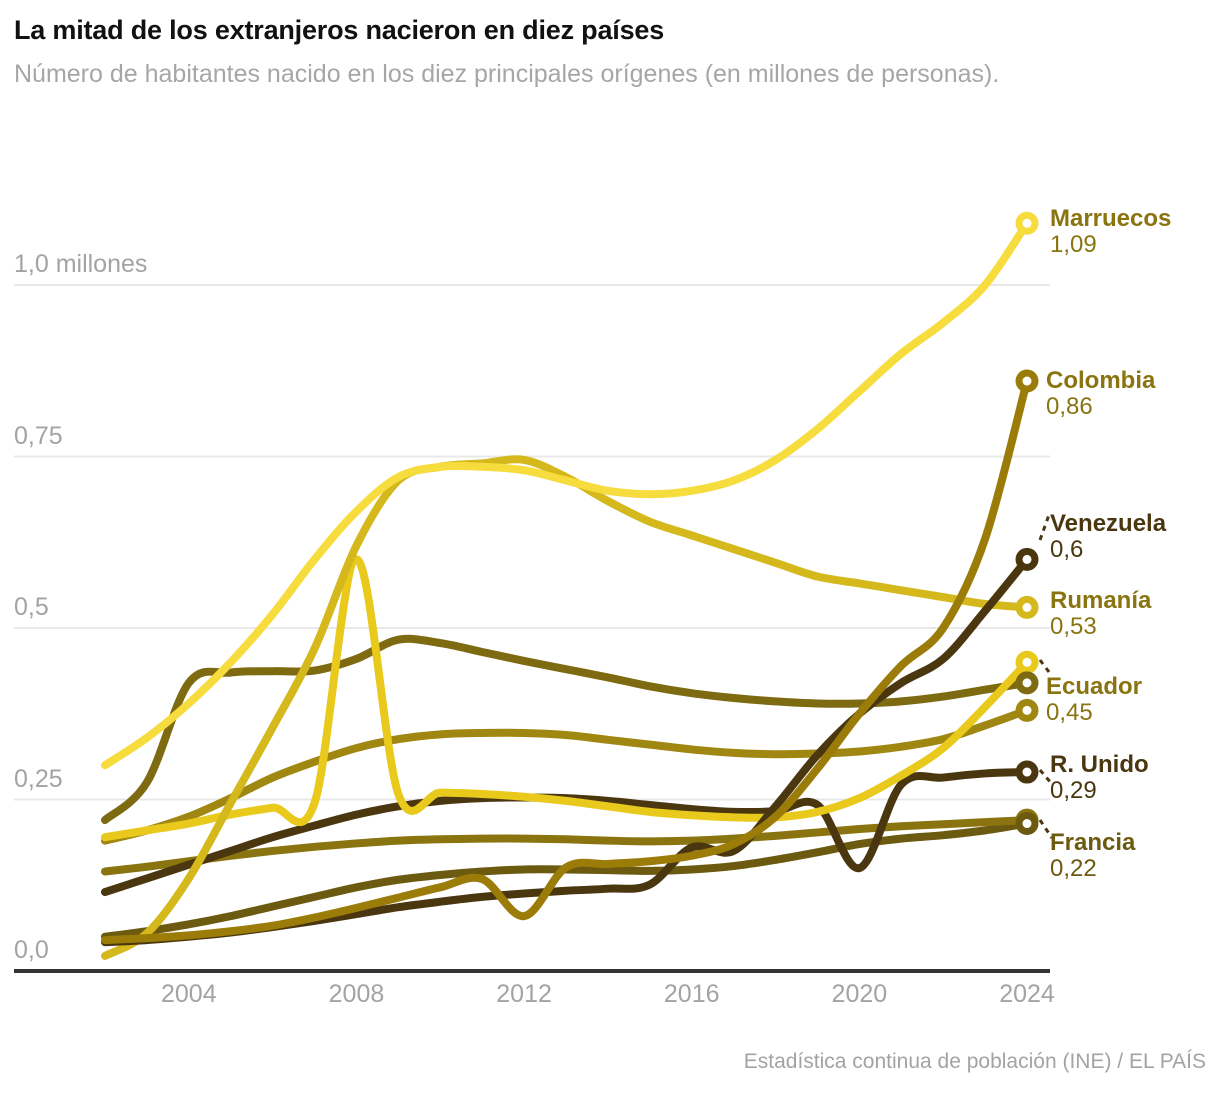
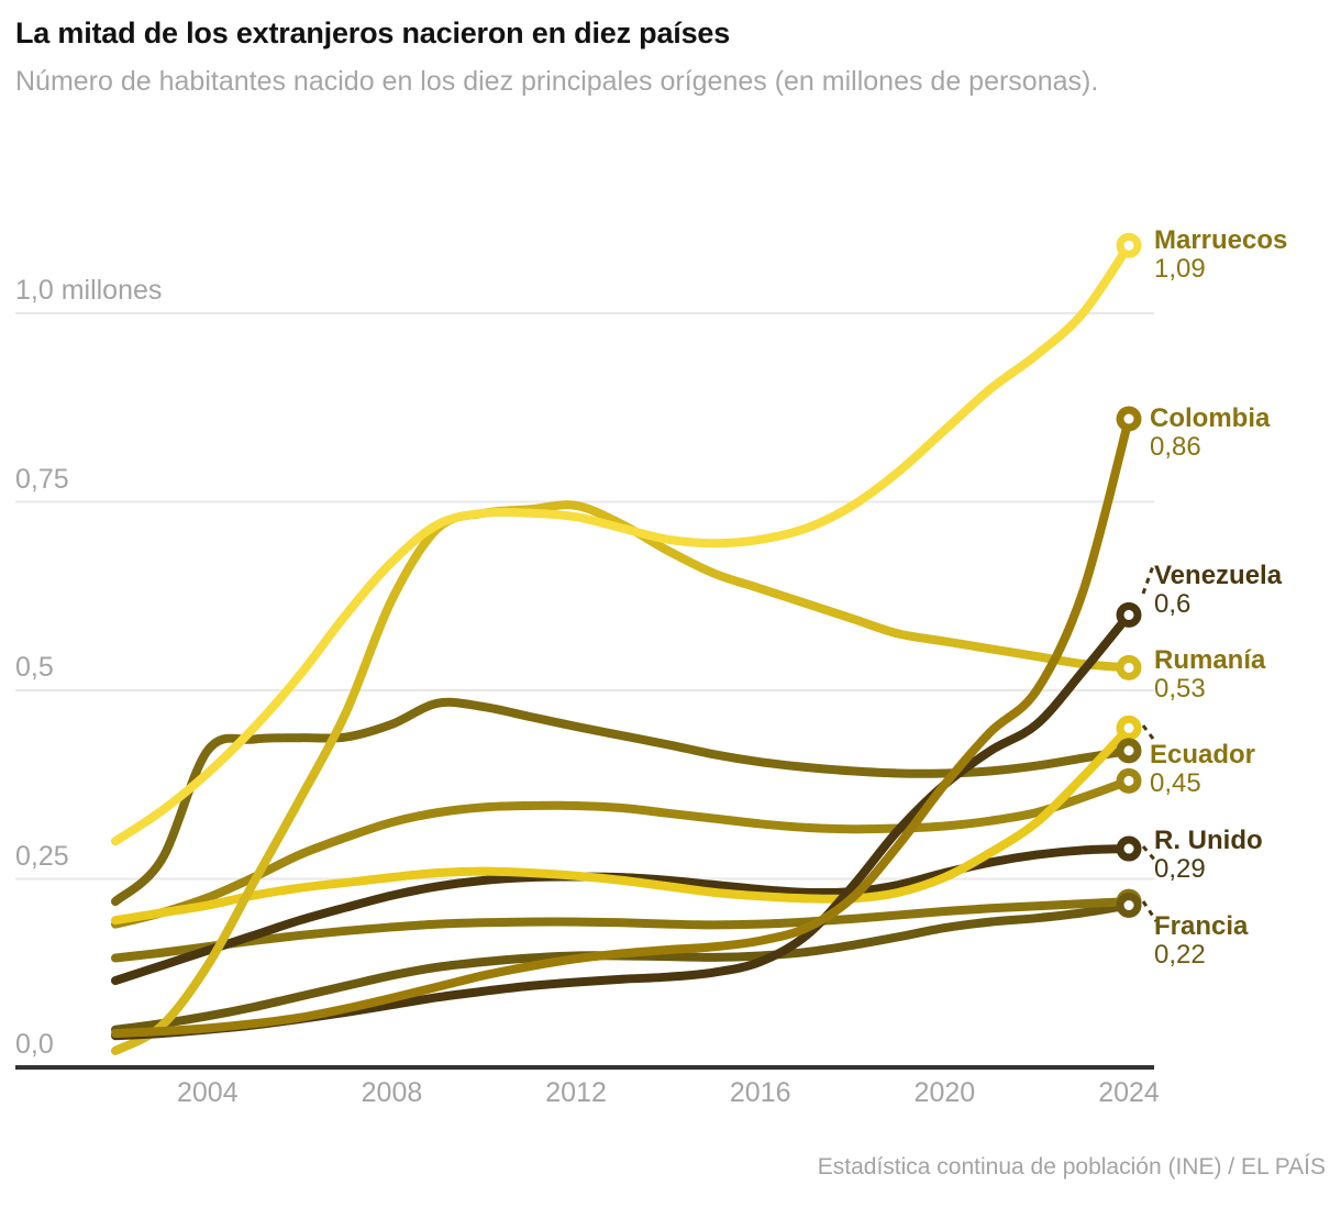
Ecuador/2008: 0,60 -> 0,25
Colombia/2012: 0,08 -> 0,14
Venezuela/2016: 0,18 -> 0,14
R. Unido/2020: 0,15 -> 0,26
